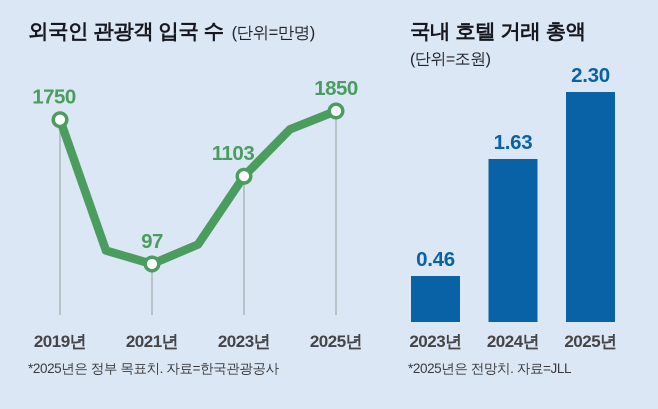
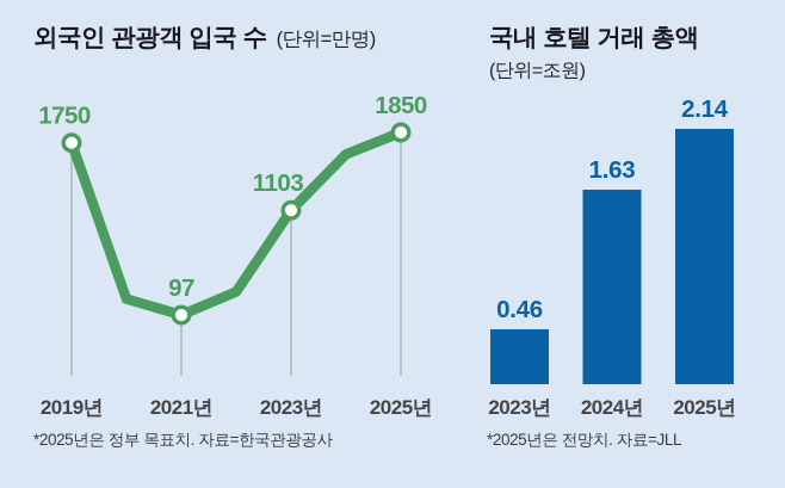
국내 호텔 거래 총액/2025년: 2.30 -> 2.14
